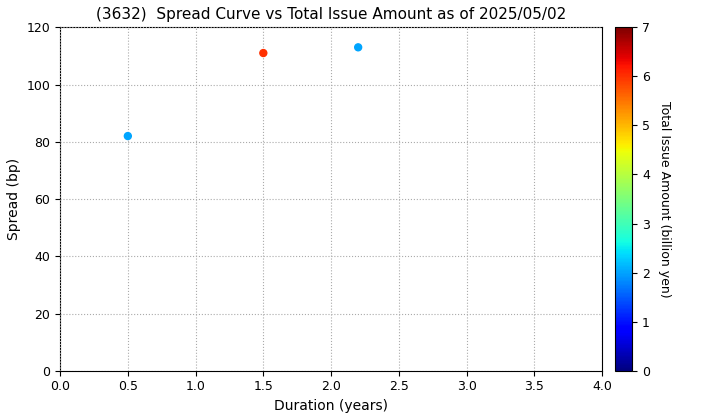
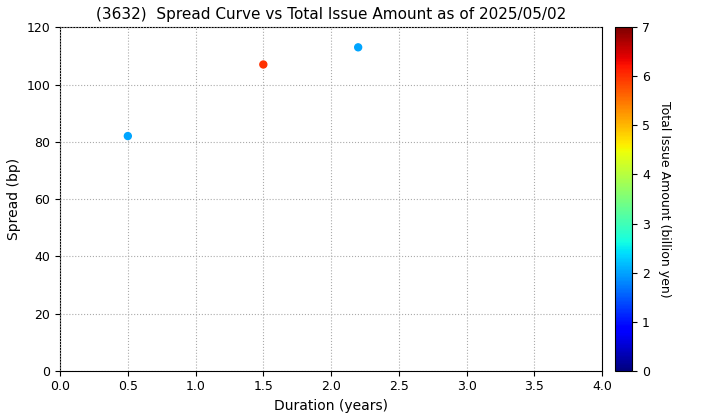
1.5: 111 -> 107
